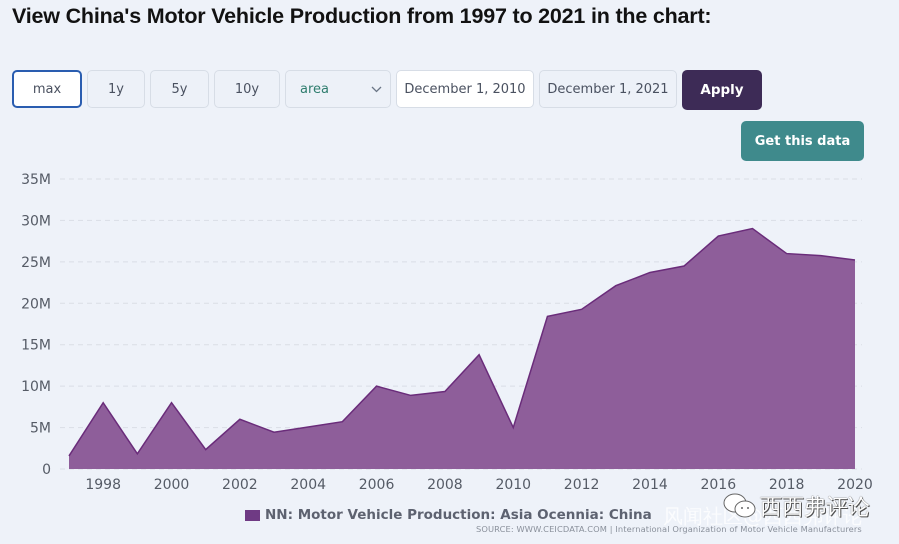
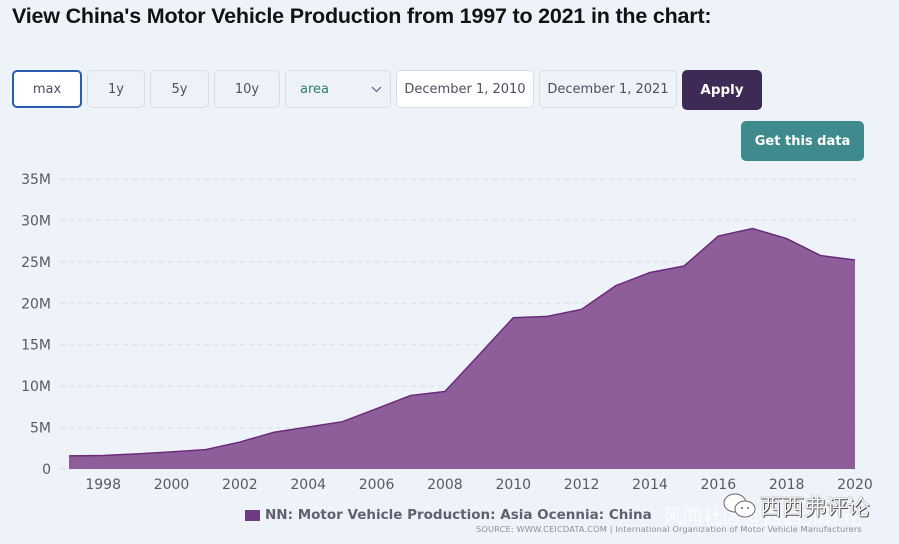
1998: 8M -> 2M
2000: 8M -> 2M
2002: 6M -> 3M
2006: 10M -> 7M
2010: 5M -> 18M
2018: 26M -> 28M
